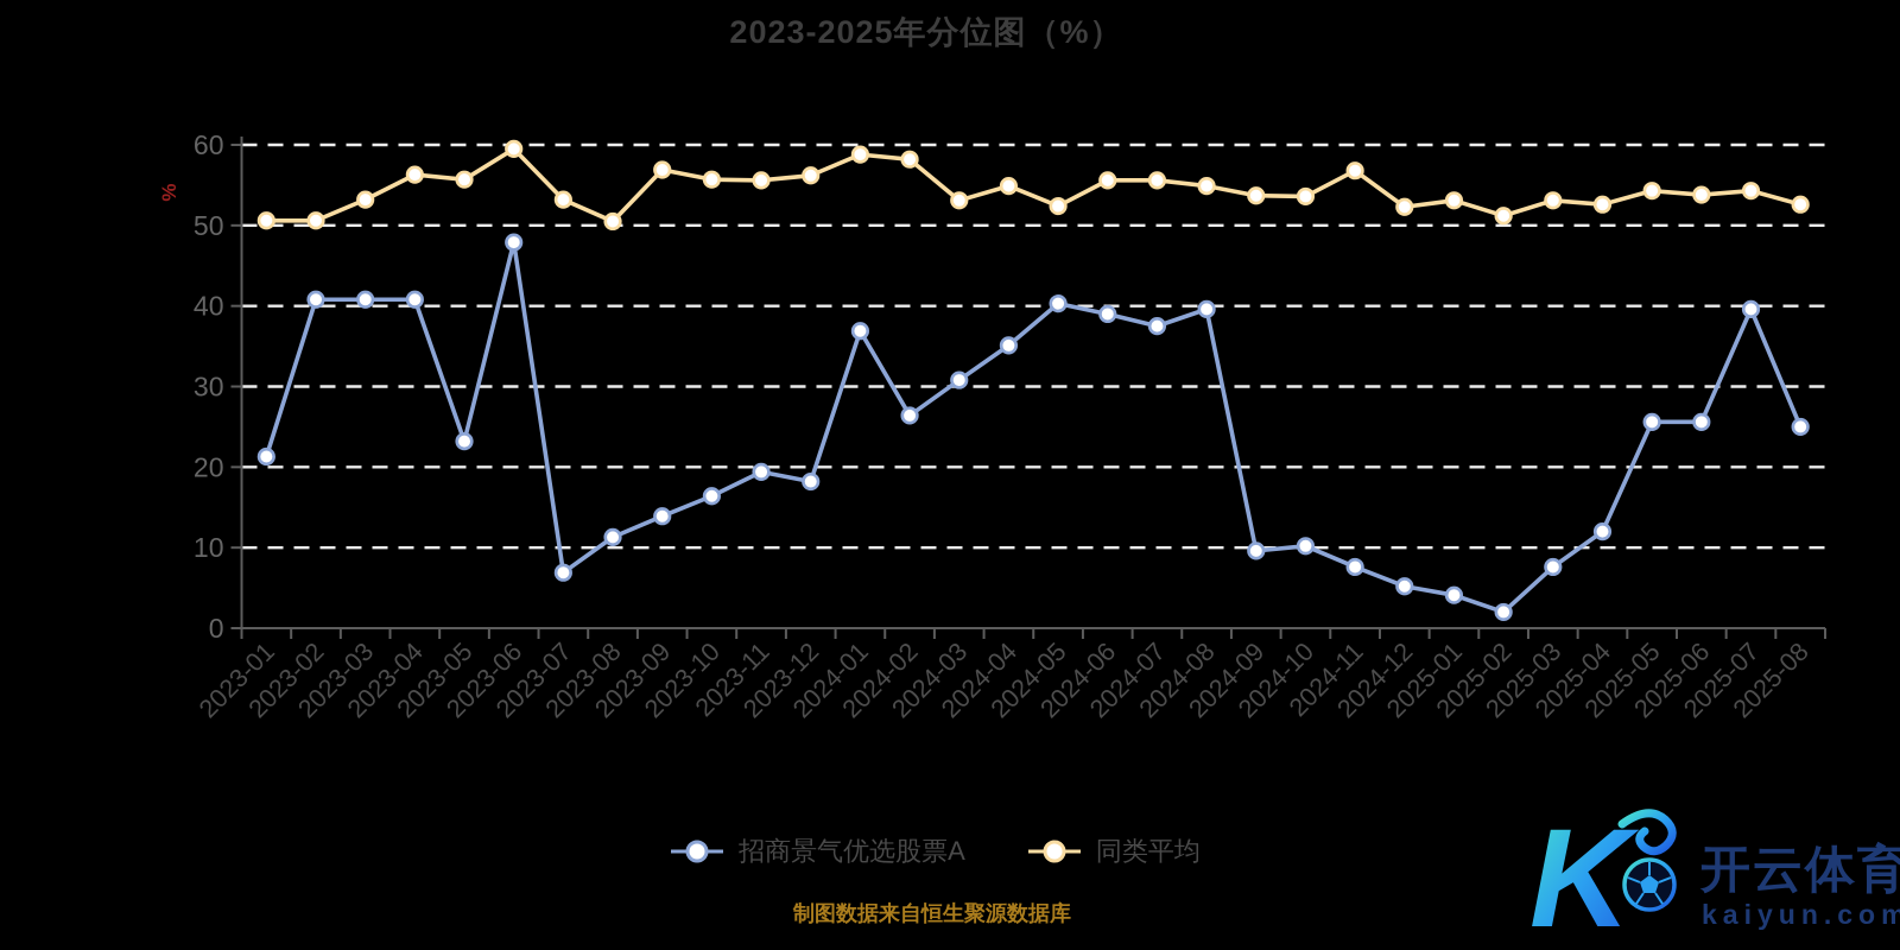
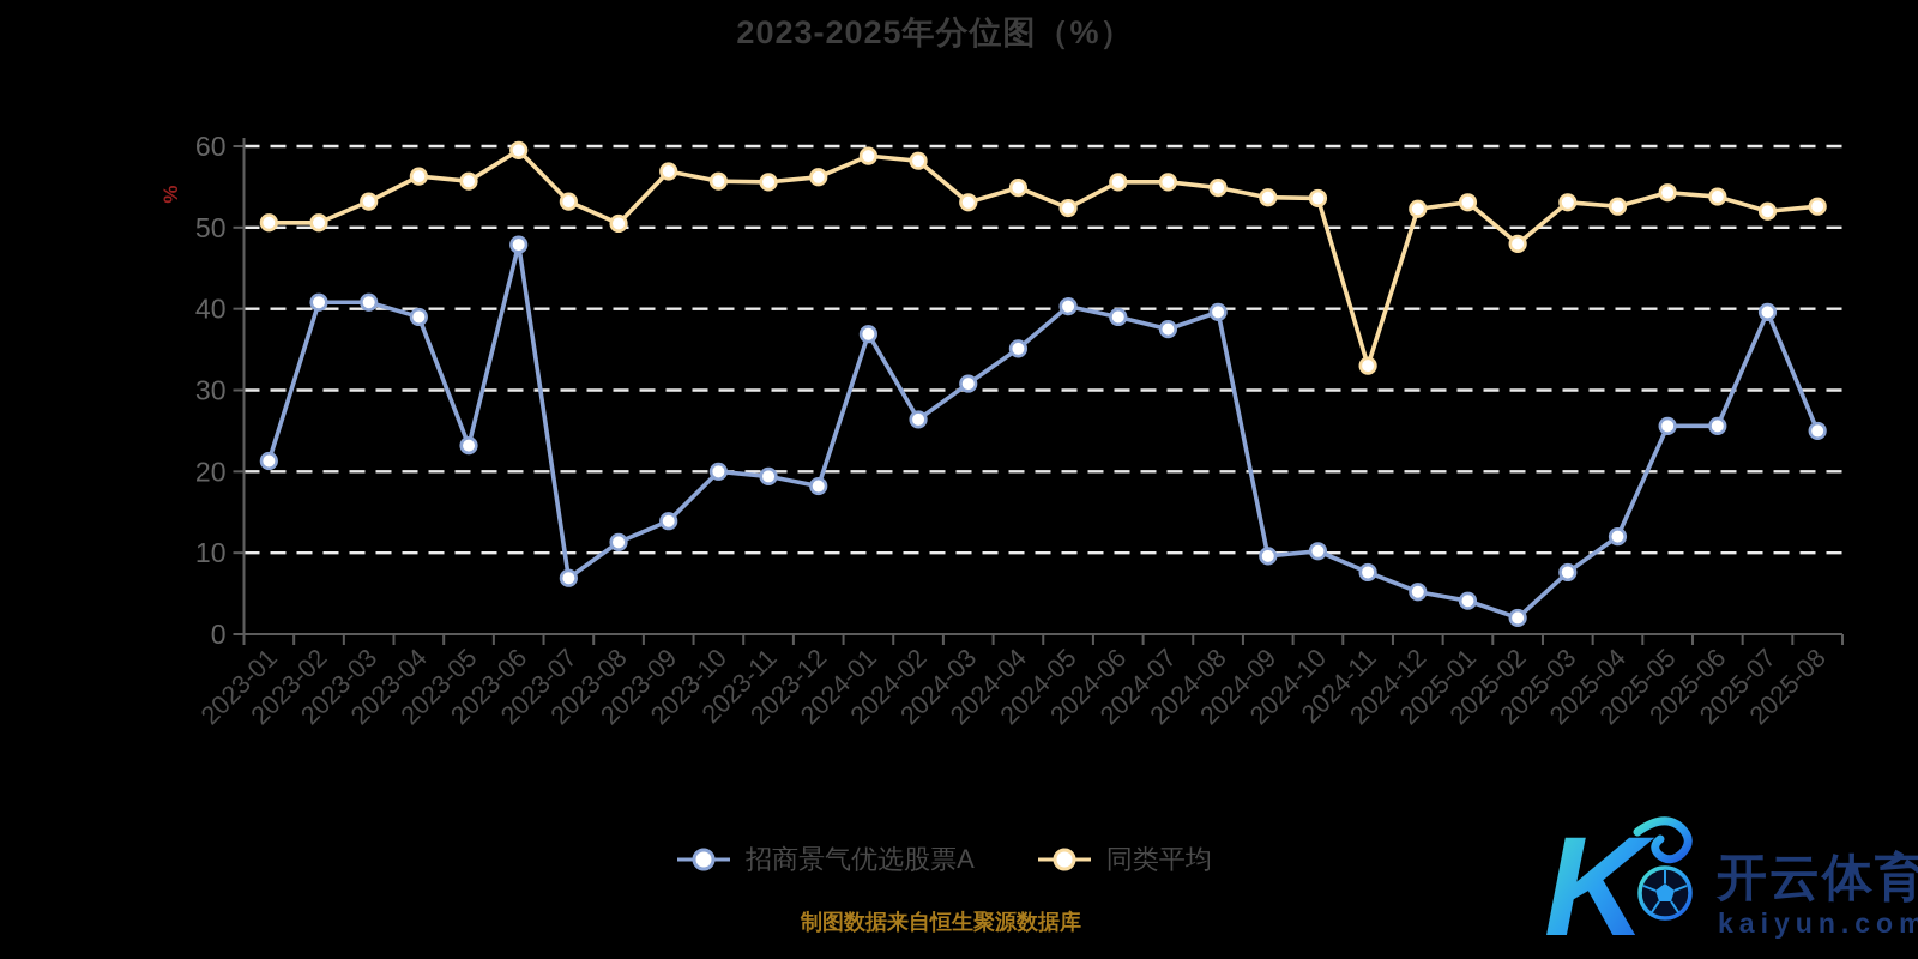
招商景气优选股票A/2023-04: 41 -> 39
招商景气优选股票A/2023-10: 16 -> 20
同类平均/2024-11: 57 -> 33
同类平均/2025-02: 51 -> 48
同类平均/2025-07: 54 -> 52
